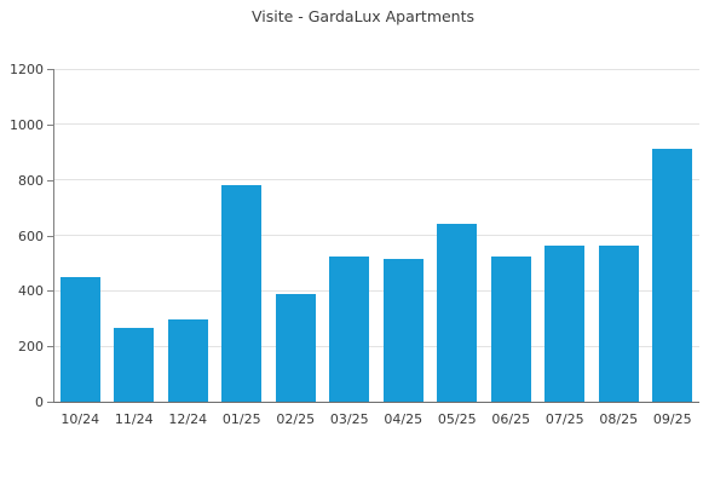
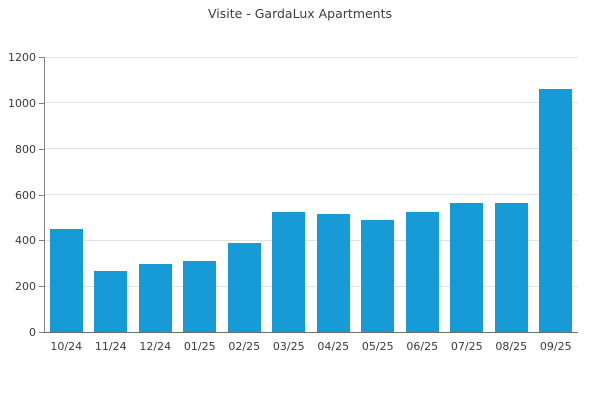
01/25: 780 -> 310
05/25: 640 -> 490
09/25: 910 -> 1060
